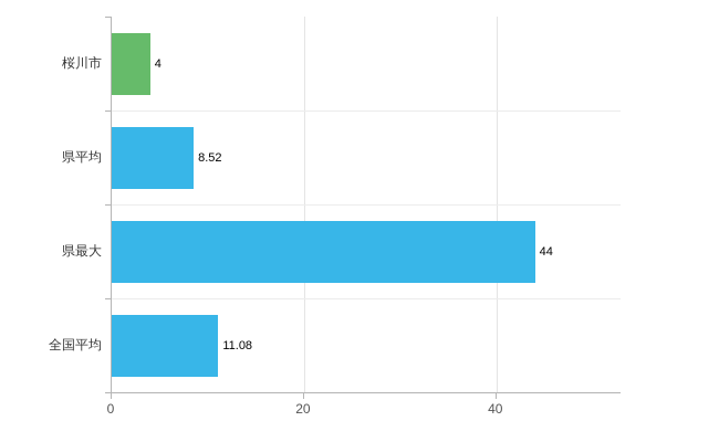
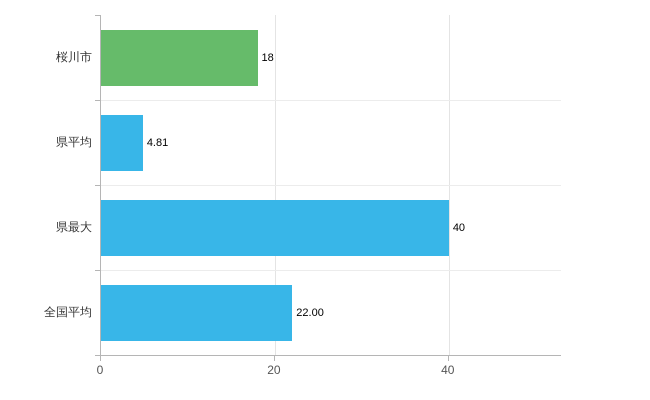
桜川市: 4 -> 18
県平均: 8.52 -> 4.81
県最大: 44 -> 40
全国平均: 11.08 -> 22.00
